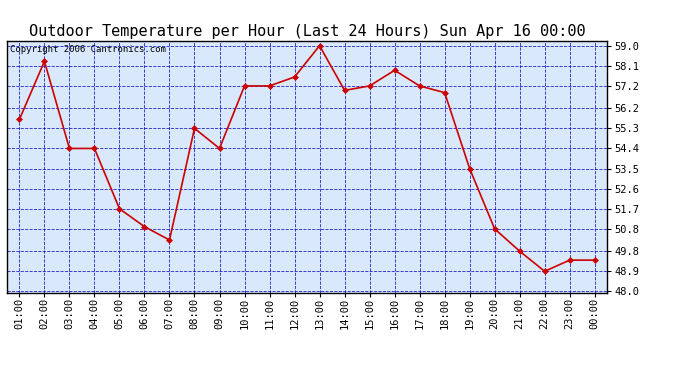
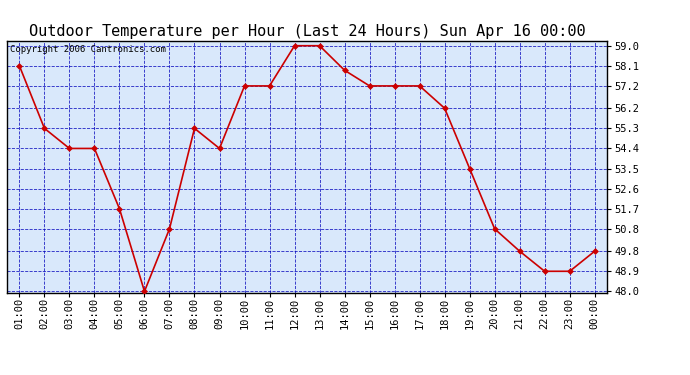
01:00: 55.7 -> 58.1
02:00: 58.3 -> 55.3
06:00: 50.9 -> 48.0
07:00: 50.3 -> 50.8
12:00: 57.6 -> 59.0
14:00: 57.0 -> 57.9
16:00: 57.9 -> 57.2
18:00: 56.9 -> 56.2
23:00: 49.4 -> 48.9
00:00: 49.4 -> 49.8
